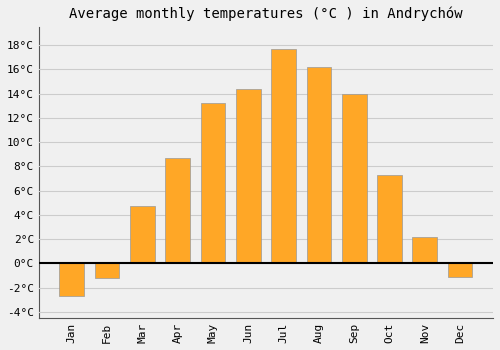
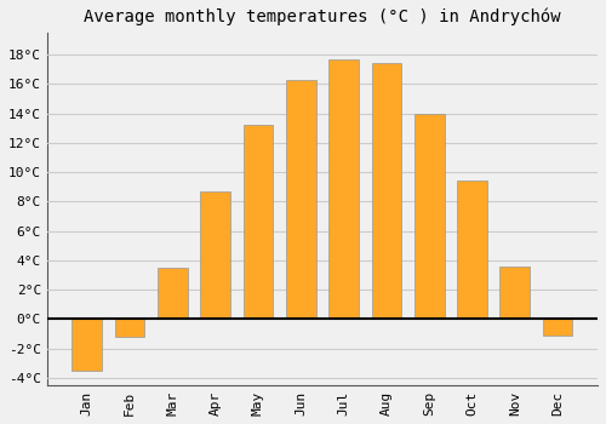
Jan: -2.7°C -> -3.5°C
Mar: 4.7°C -> 3.5°C
Jun: 14.4°C -> 16.3°C
Aug: 16.2°C -> 17.4°C
Oct: 7.3°C -> 9.4°C
Nov: 2.2°C -> 3.6°C
